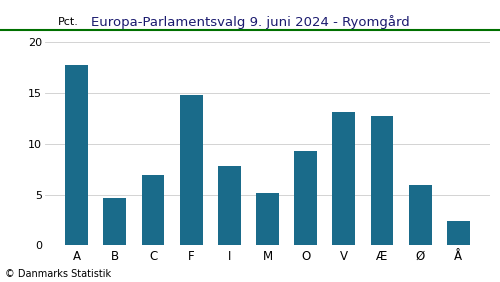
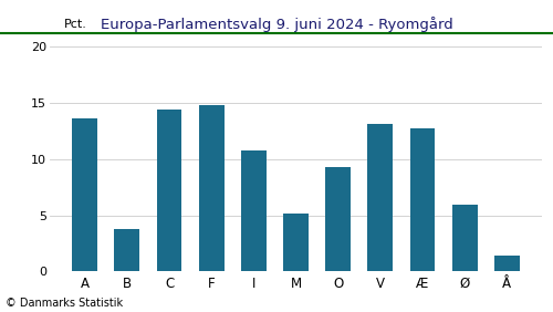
A: 17.8 -> 13.6
B: 4.7 -> 3.8
C: 6.9 -> 14.4
I: 7.8 -> 10.8
Å: 2.4 -> 1.4
